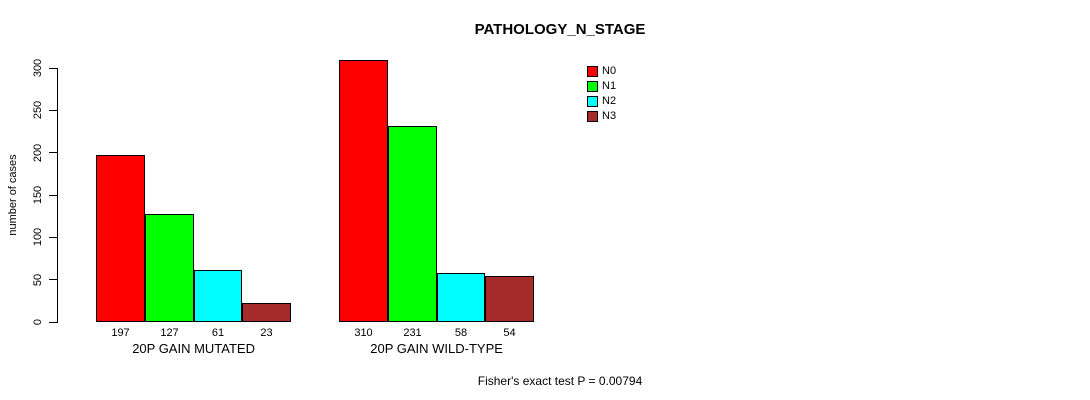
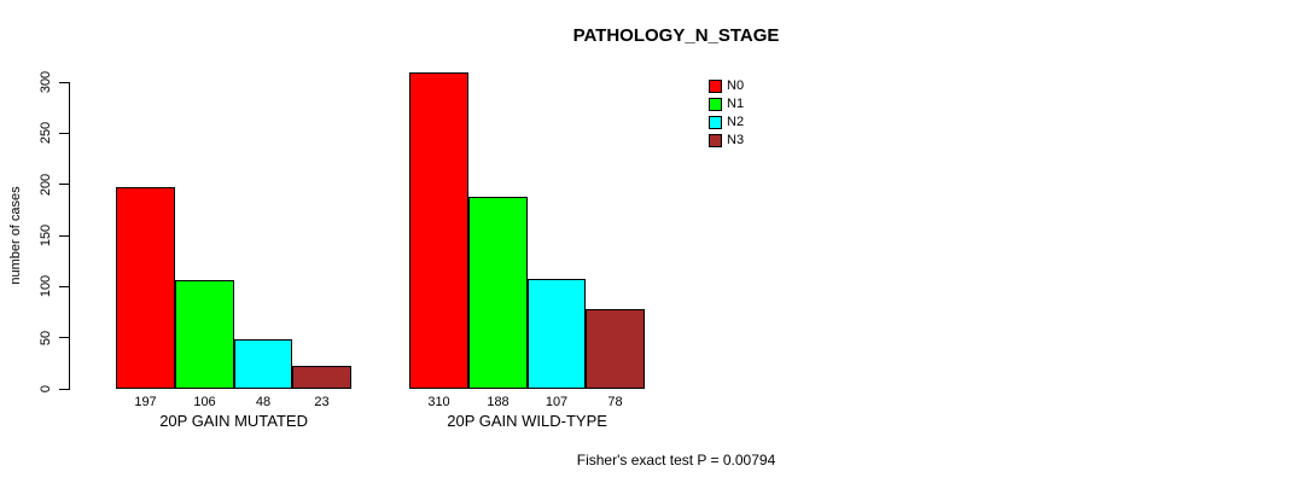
N1/20P GAIN MUTATED: 127 -> 106
N2/20P GAIN MUTATED: 61 -> 48
N1/20P GAIN WILD-TYPE: 231 -> 188
N2/20P GAIN WILD-TYPE: 58 -> 107
N3/20P GAIN WILD-TYPE: 54 -> 78
